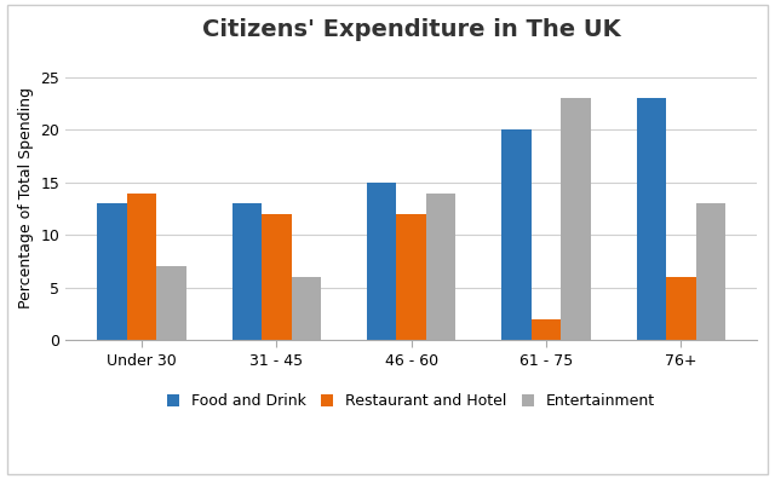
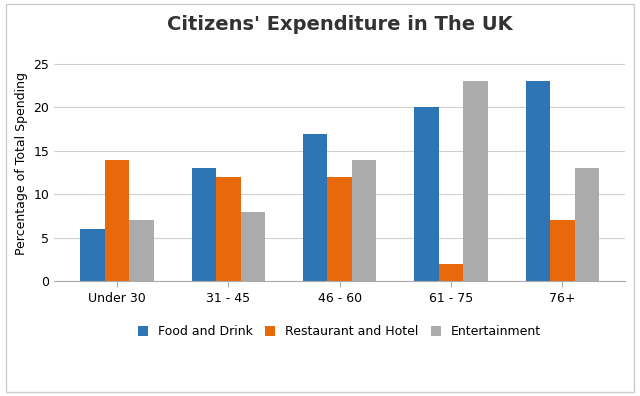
Food and Drink/Under 30: 13 -> 6
Entertainment/31 - 45: 6 -> 8
Food and Drink/46 - 60: 15 -> 17
Restaurant and Hotel/76+: 6 -> 7
